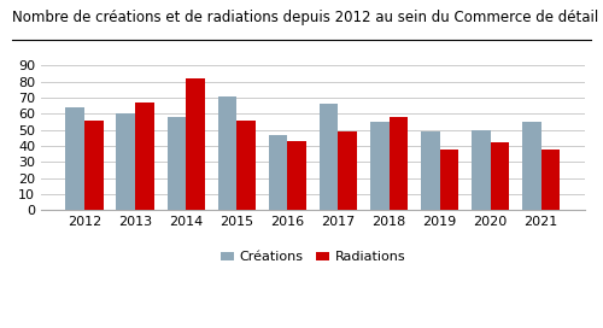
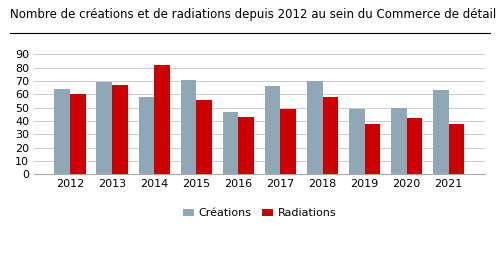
Radiations/2012: 56 -> 60
Créations/2013: 60 -> 69
Créations/2018: 55 -> 70
Créations/2021: 55 -> 63
